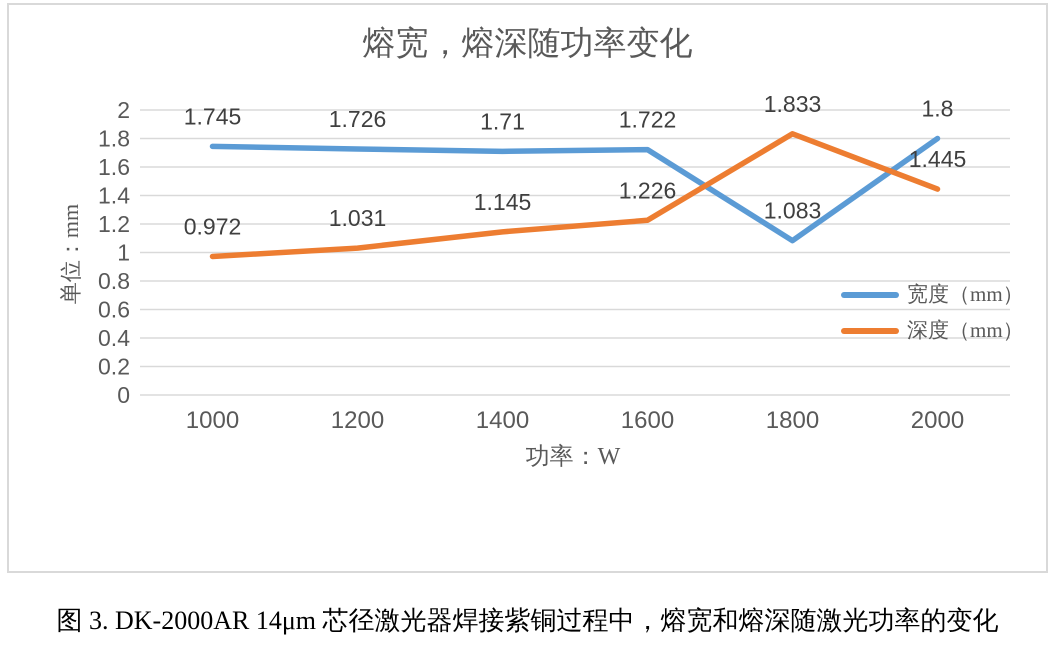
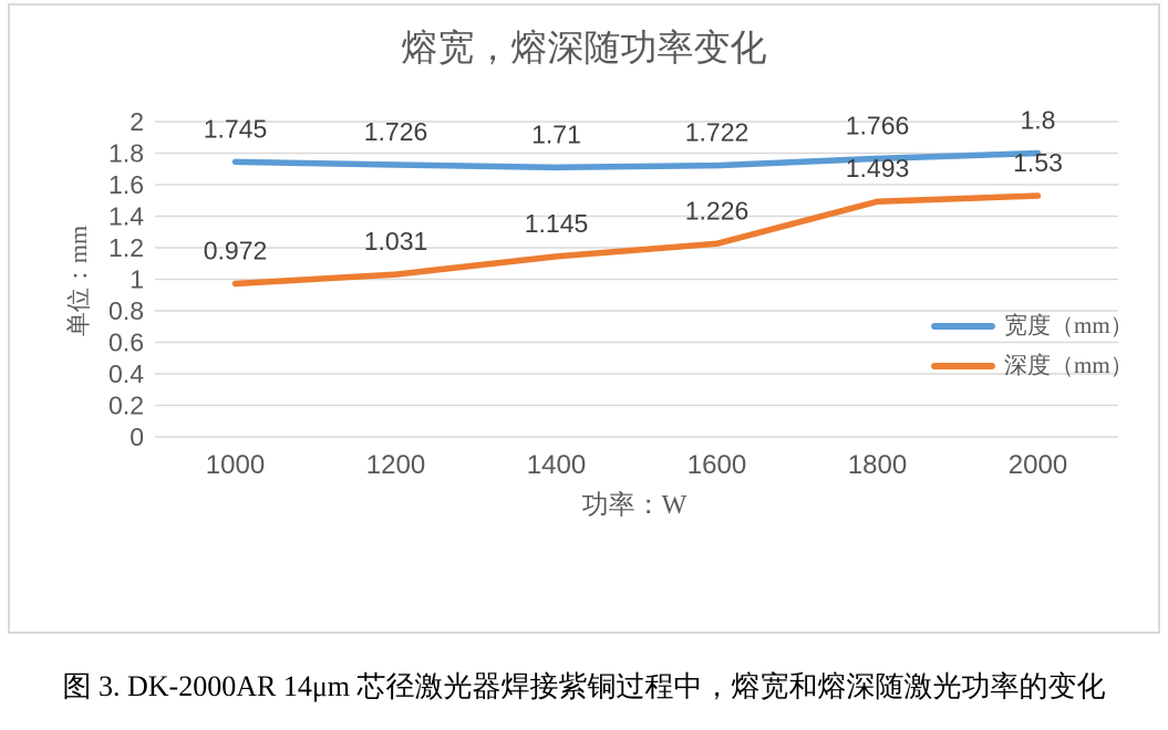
宽度（mm）/1800: 1.083 -> 1.766
深度（mm）/1800: 1.833 -> 1.493
深度（mm）/2000: 1.445 -> 1.53
